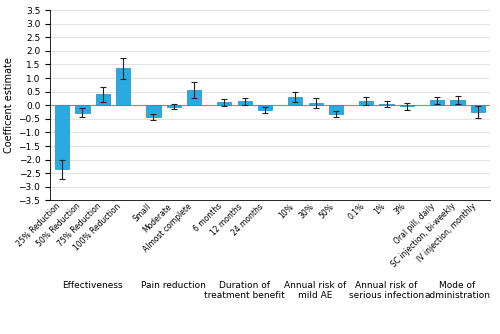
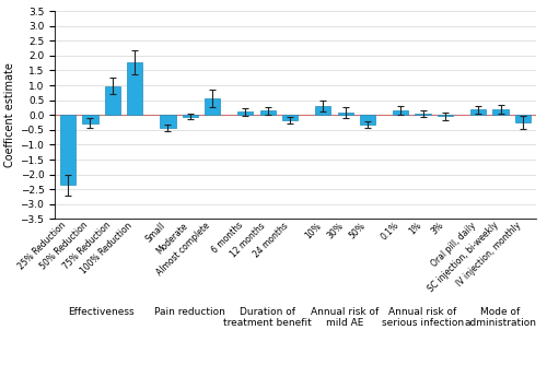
75% Reduction: 0.40 -> 0.98
100% Reduction: 1.35 -> 1.78
